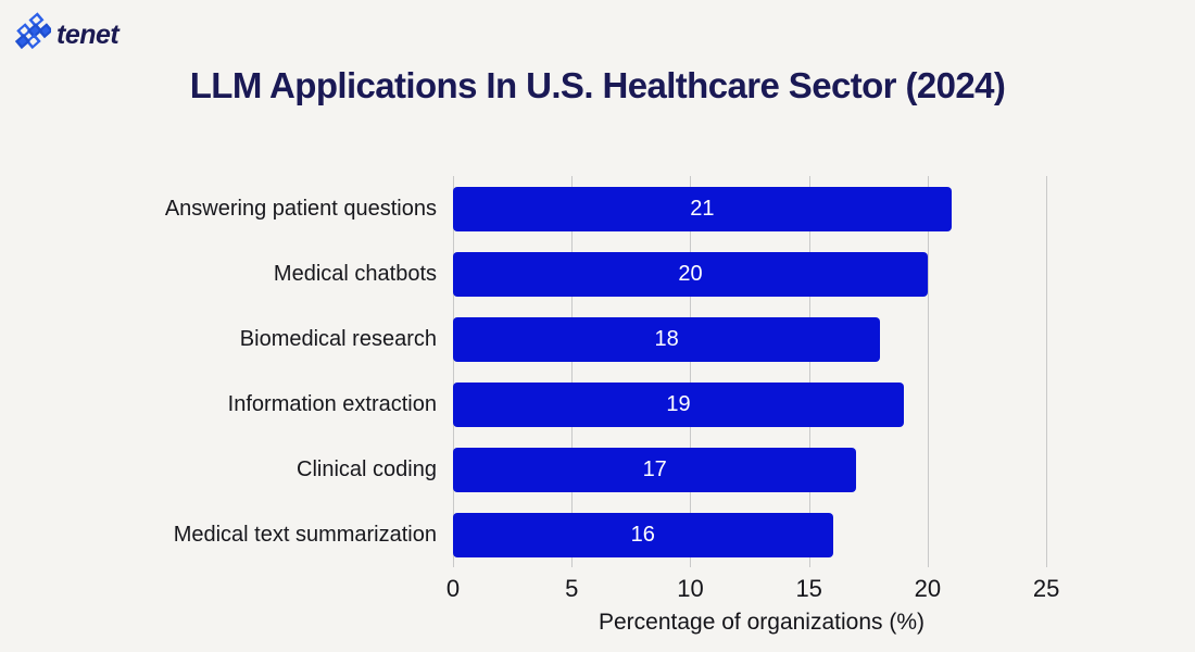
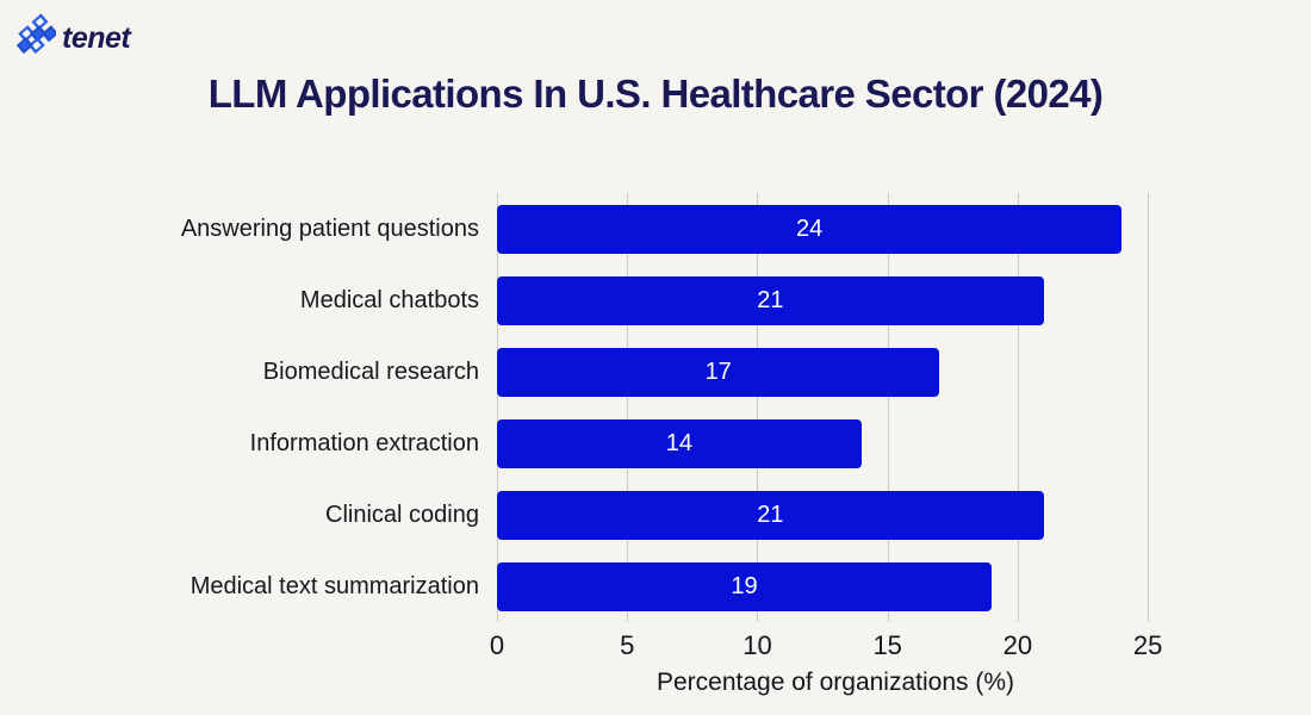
Answering patient questions: 21 -> 24
Medical chatbots: 20 -> 21
Biomedical research: 18 -> 17
Information extraction: 19 -> 14
Clinical coding: 17 -> 21
Medical text summarization: 16 -> 19
